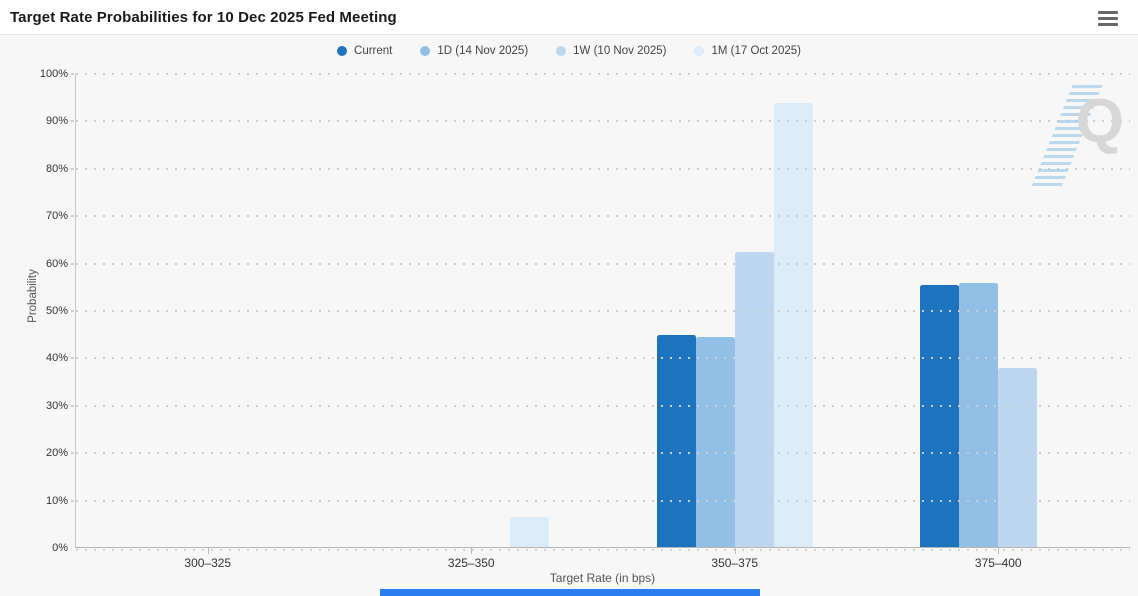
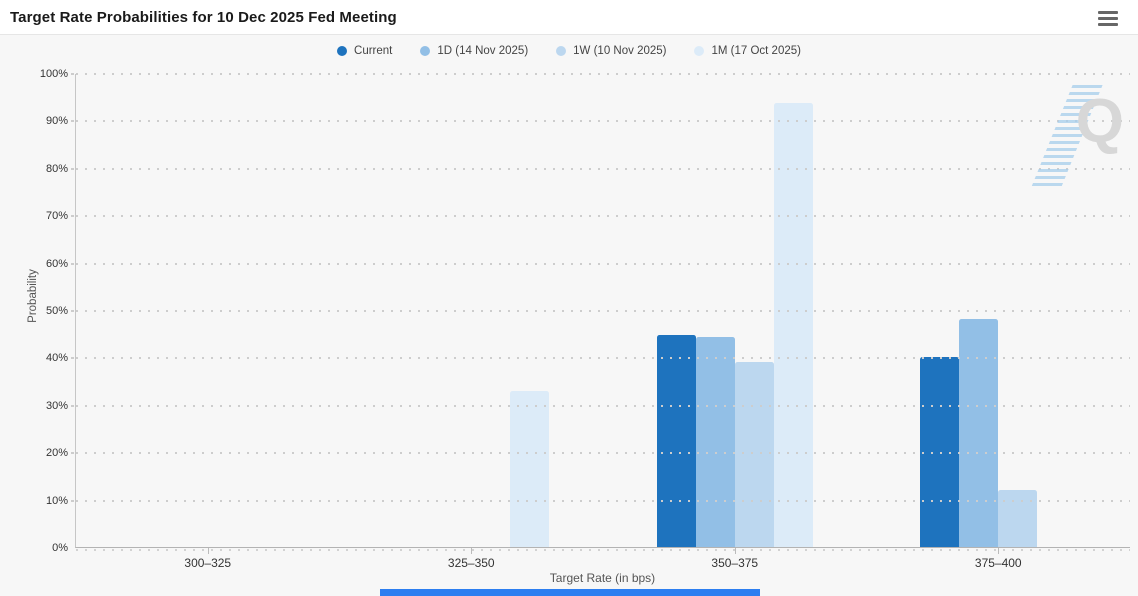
1M (17 Oct 2025)/325–350: 6% -> 33%
1W (10 Nov 2025)/350–375: 62% -> 39%
Current/375–400: 55% -> 40%
1D (14 Nov 2025)/375–400: 56% -> 48%
1W (10 Nov 2025)/375–400: 38% -> 12%
